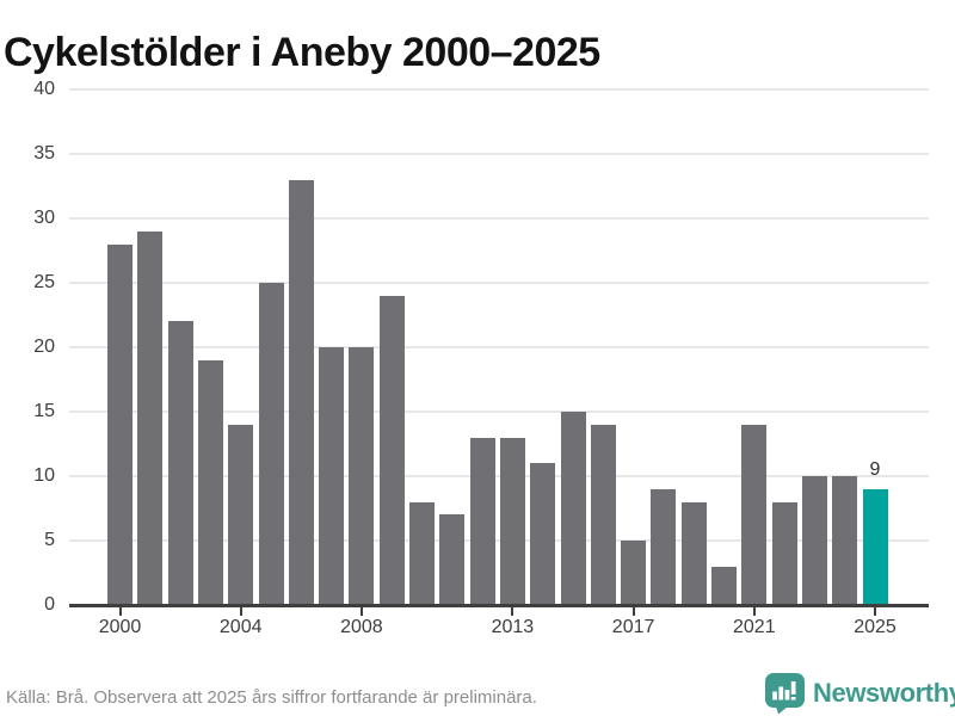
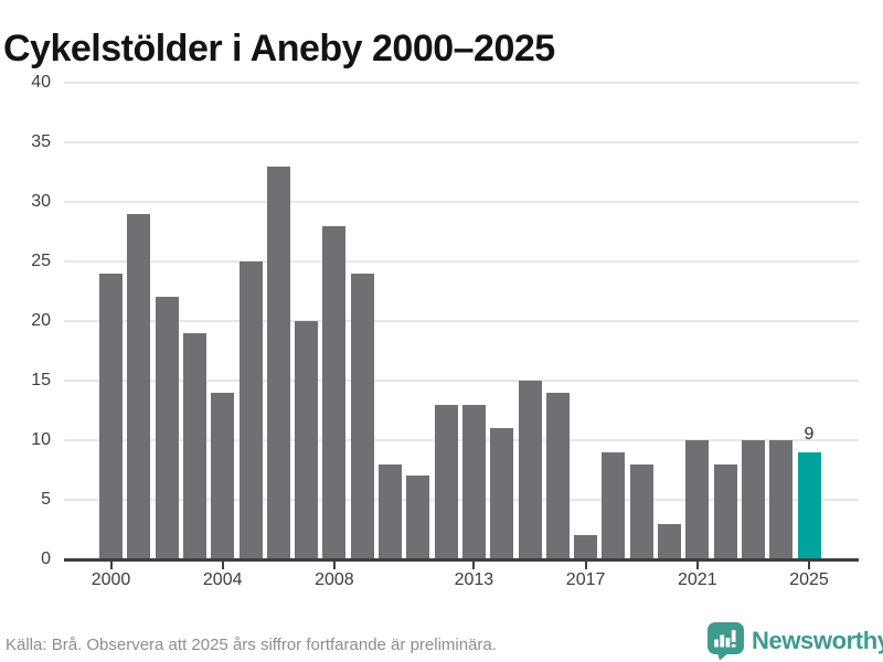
2000: 28 -> 24
2008: 20 -> 28
2017: 5 -> 2
2021: 14 -> 10
